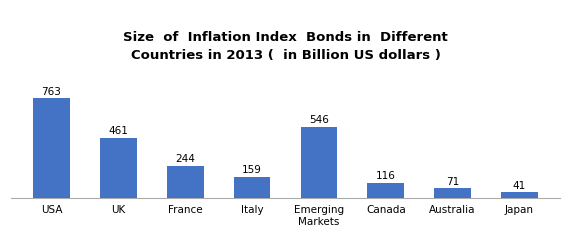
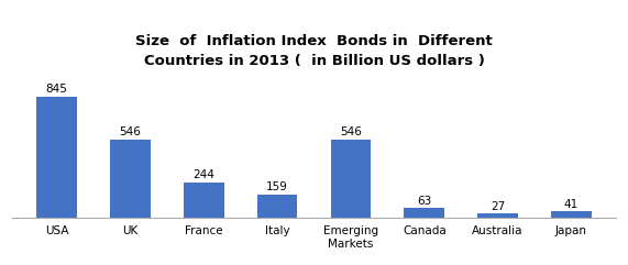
USA: 763 -> 845
UK: 461 -> 546
Canada: 116 -> 63
Australia: 71 -> 27
